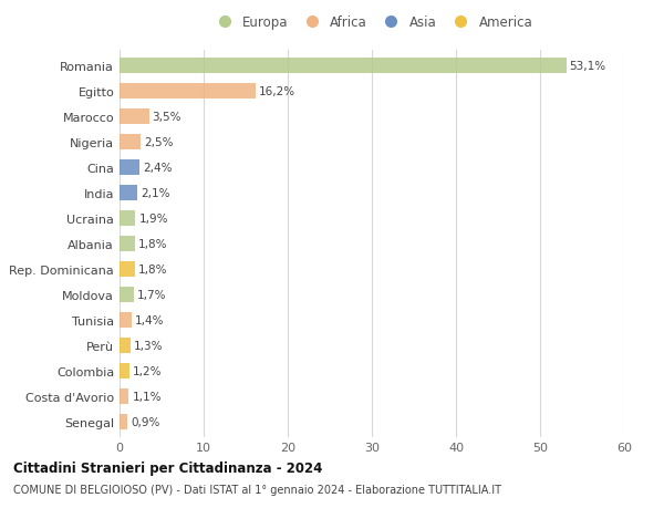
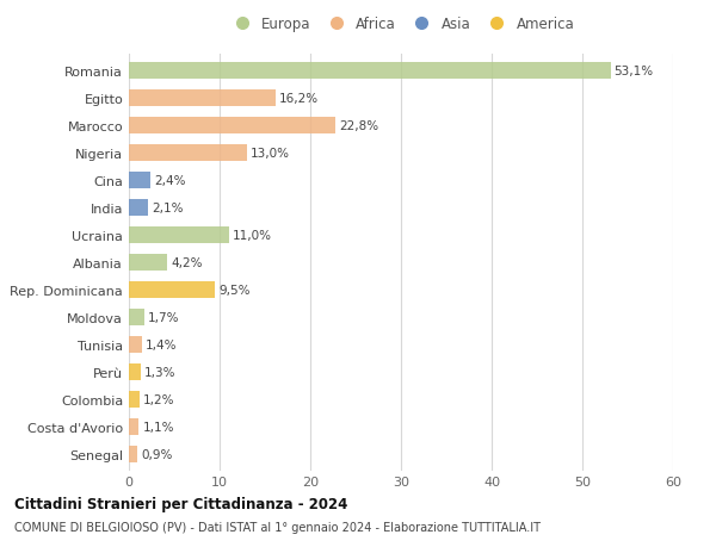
Marocco: 3,5% -> 22,8%
Nigeria: 2,5% -> 13,0%
Ucraina: 1,9% -> 11,0%
Albania: 1,8% -> 4,2%
Rep. Dominicana: 1,8% -> 9,5%
